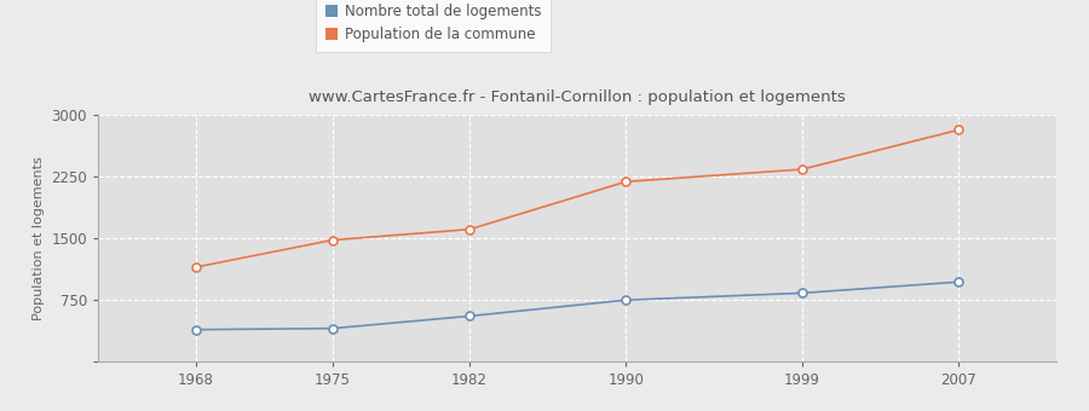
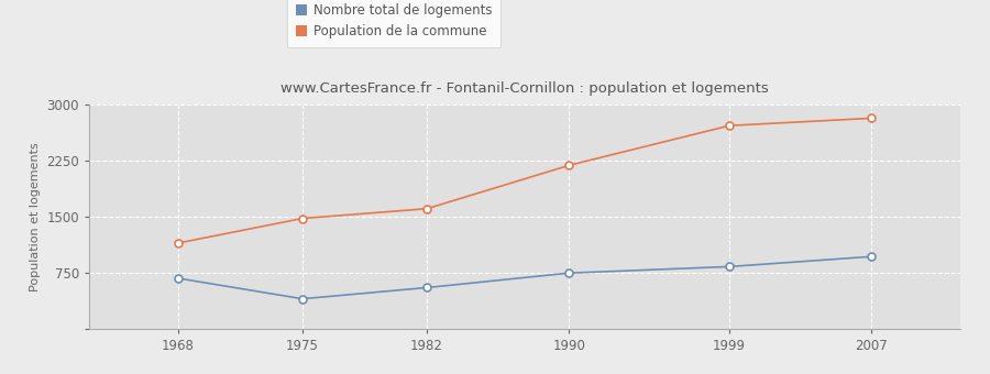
Nombre total de logements/1968: 390 -> 680
Population de la commune/1999: 2340 -> 2720
